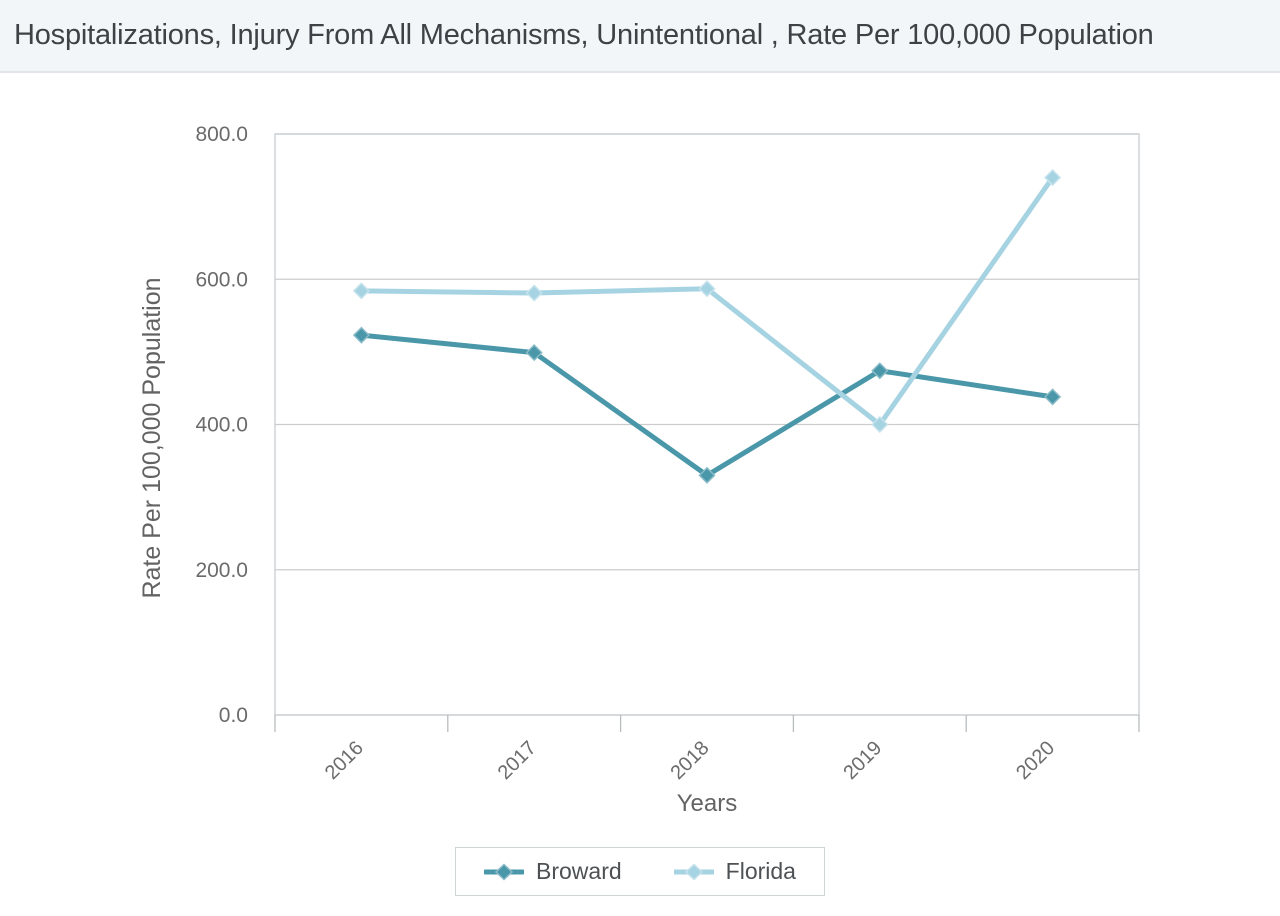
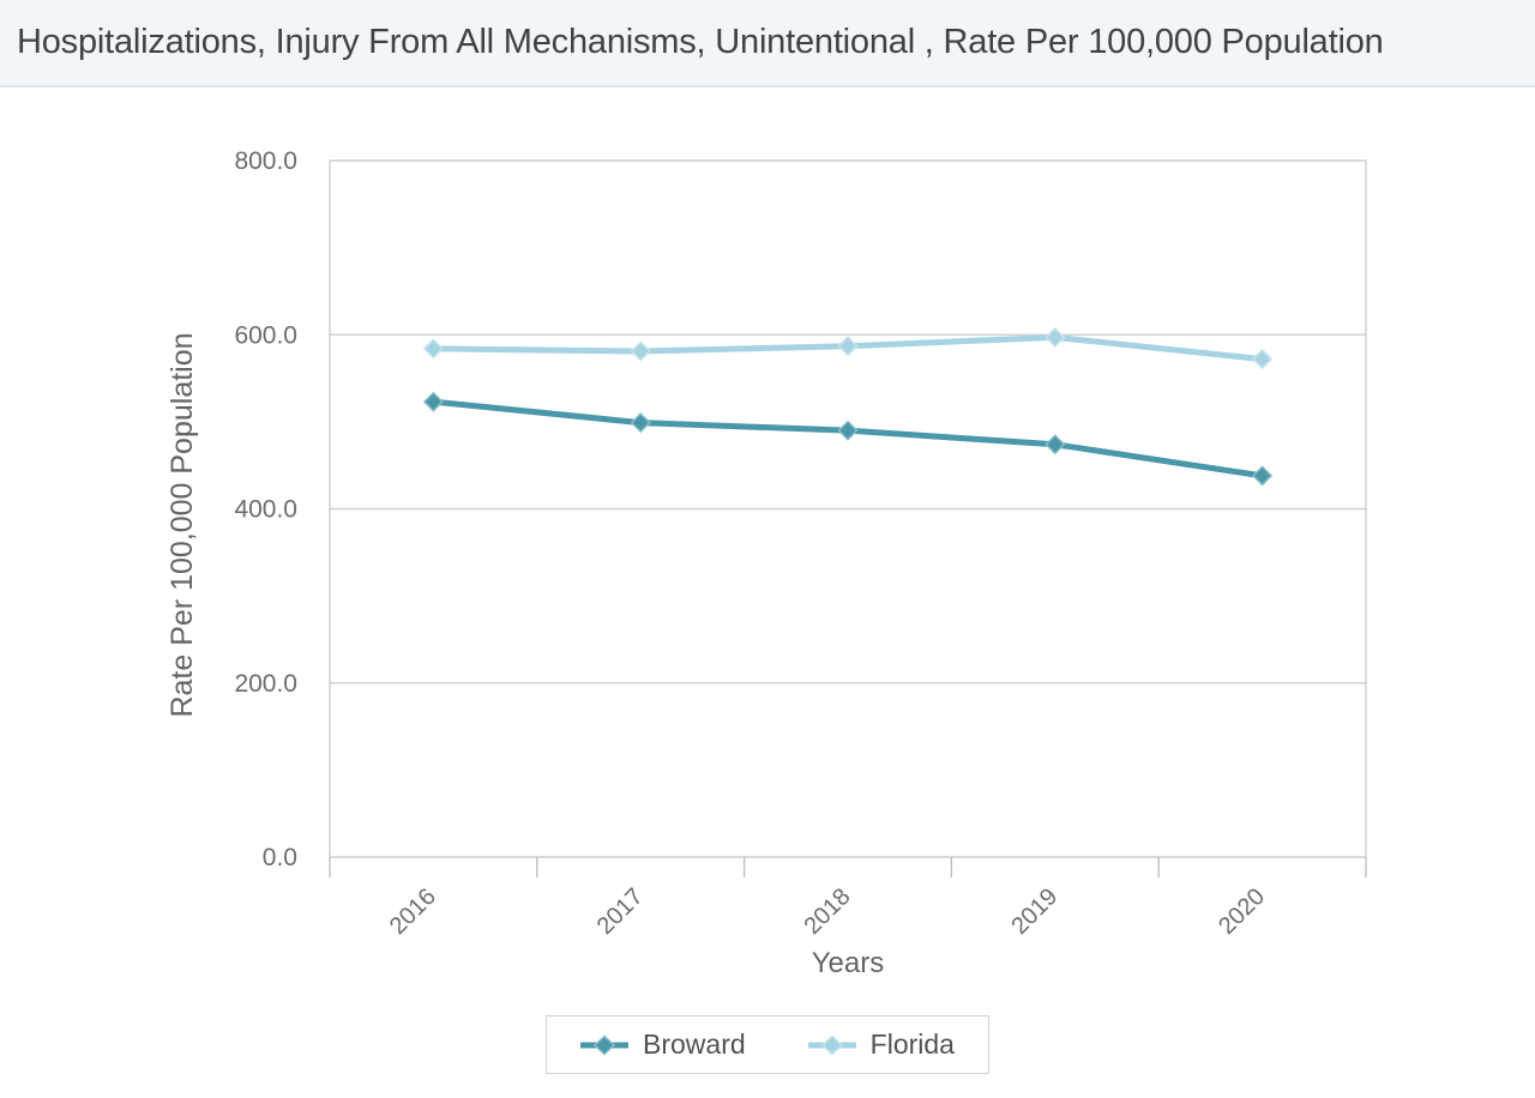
Broward/2018: 330 -> 490
Florida/2019: 400 -> 600
Florida/2020: 740 -> 570
